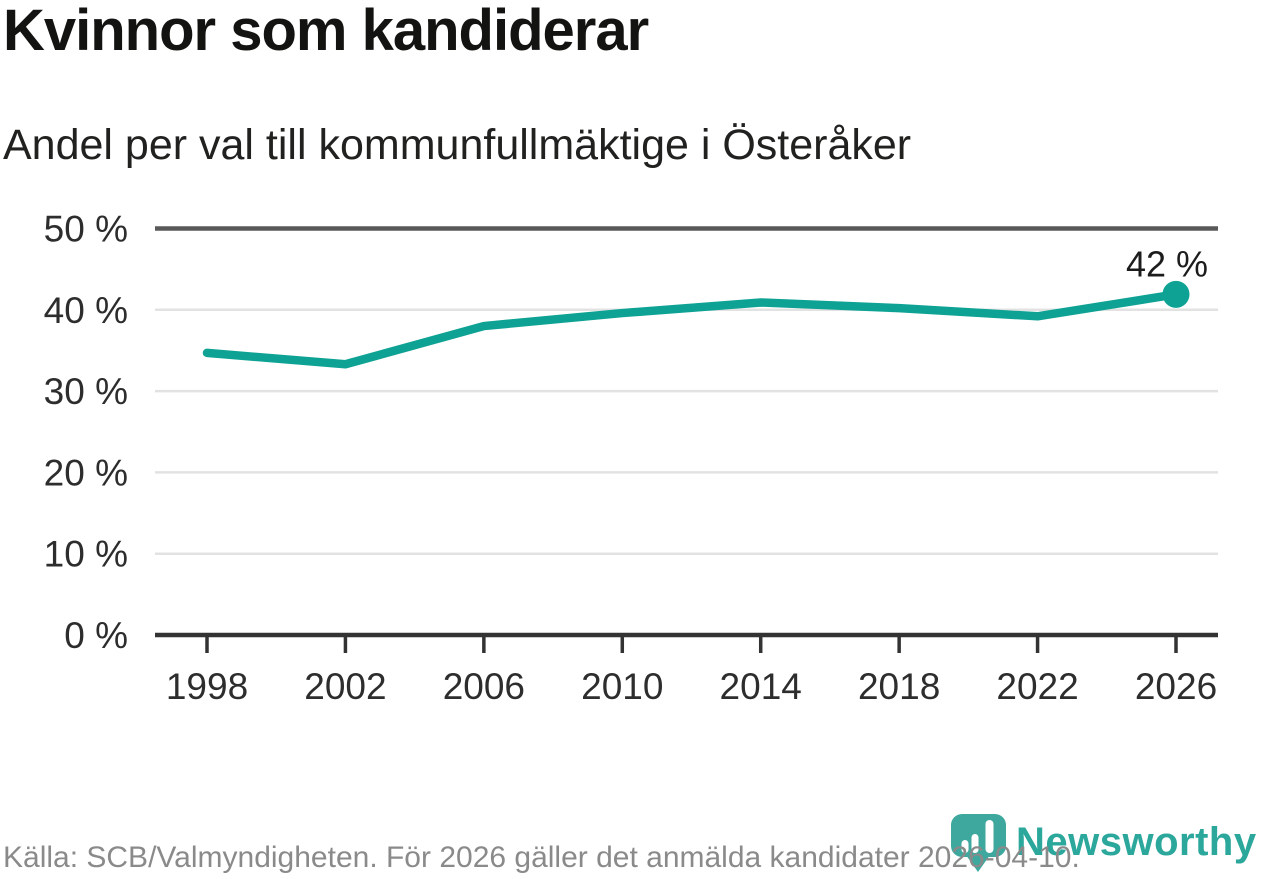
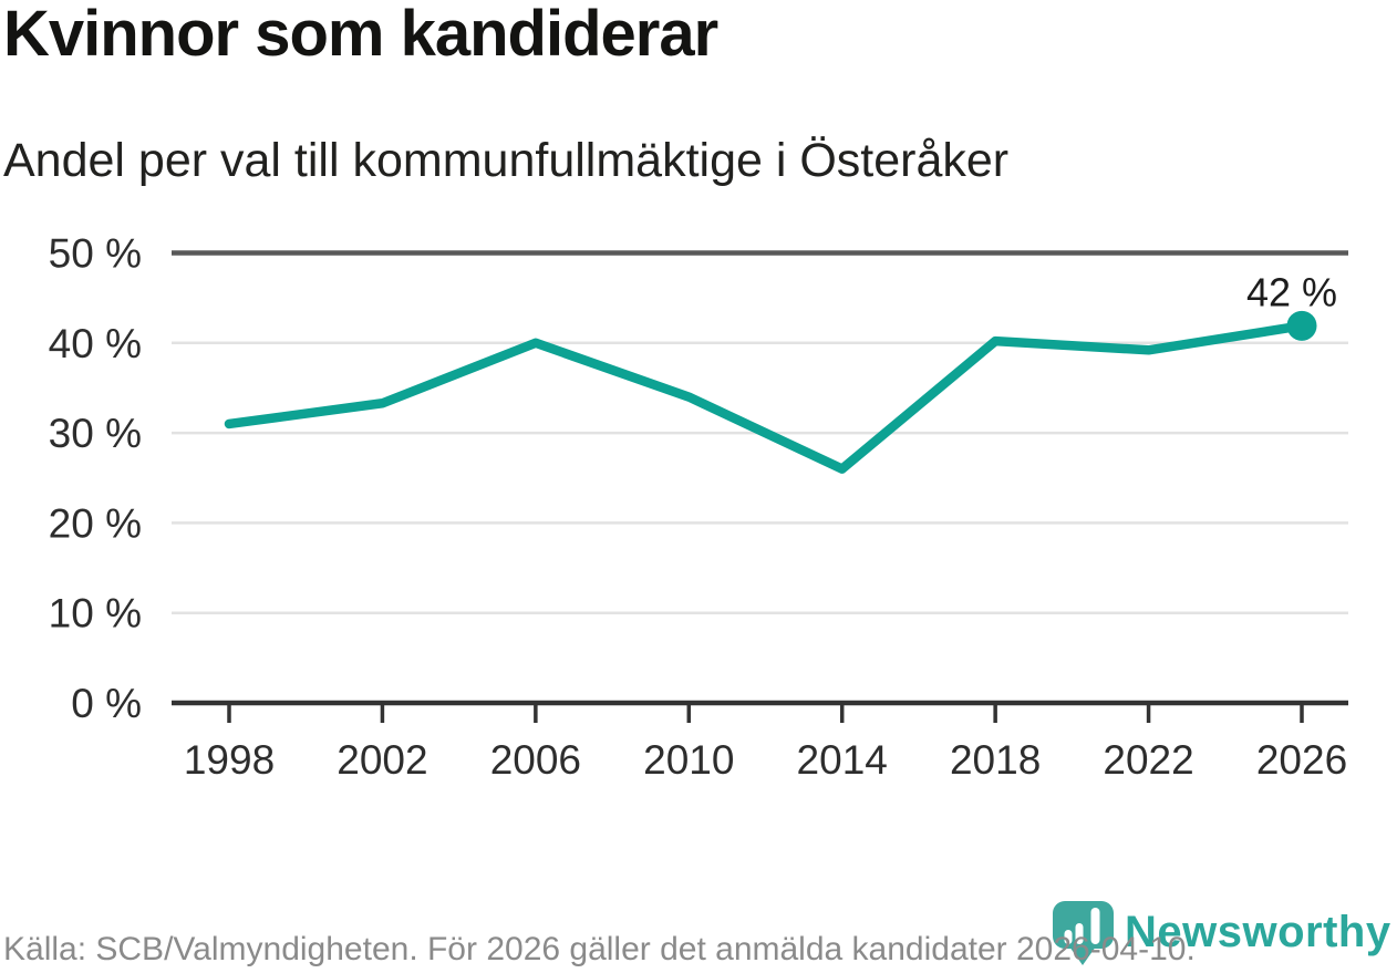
1998: 35% -> 31%
2006: 38% -> 40%
2010: 40% -> 34%
2014: 41% -> 26%
